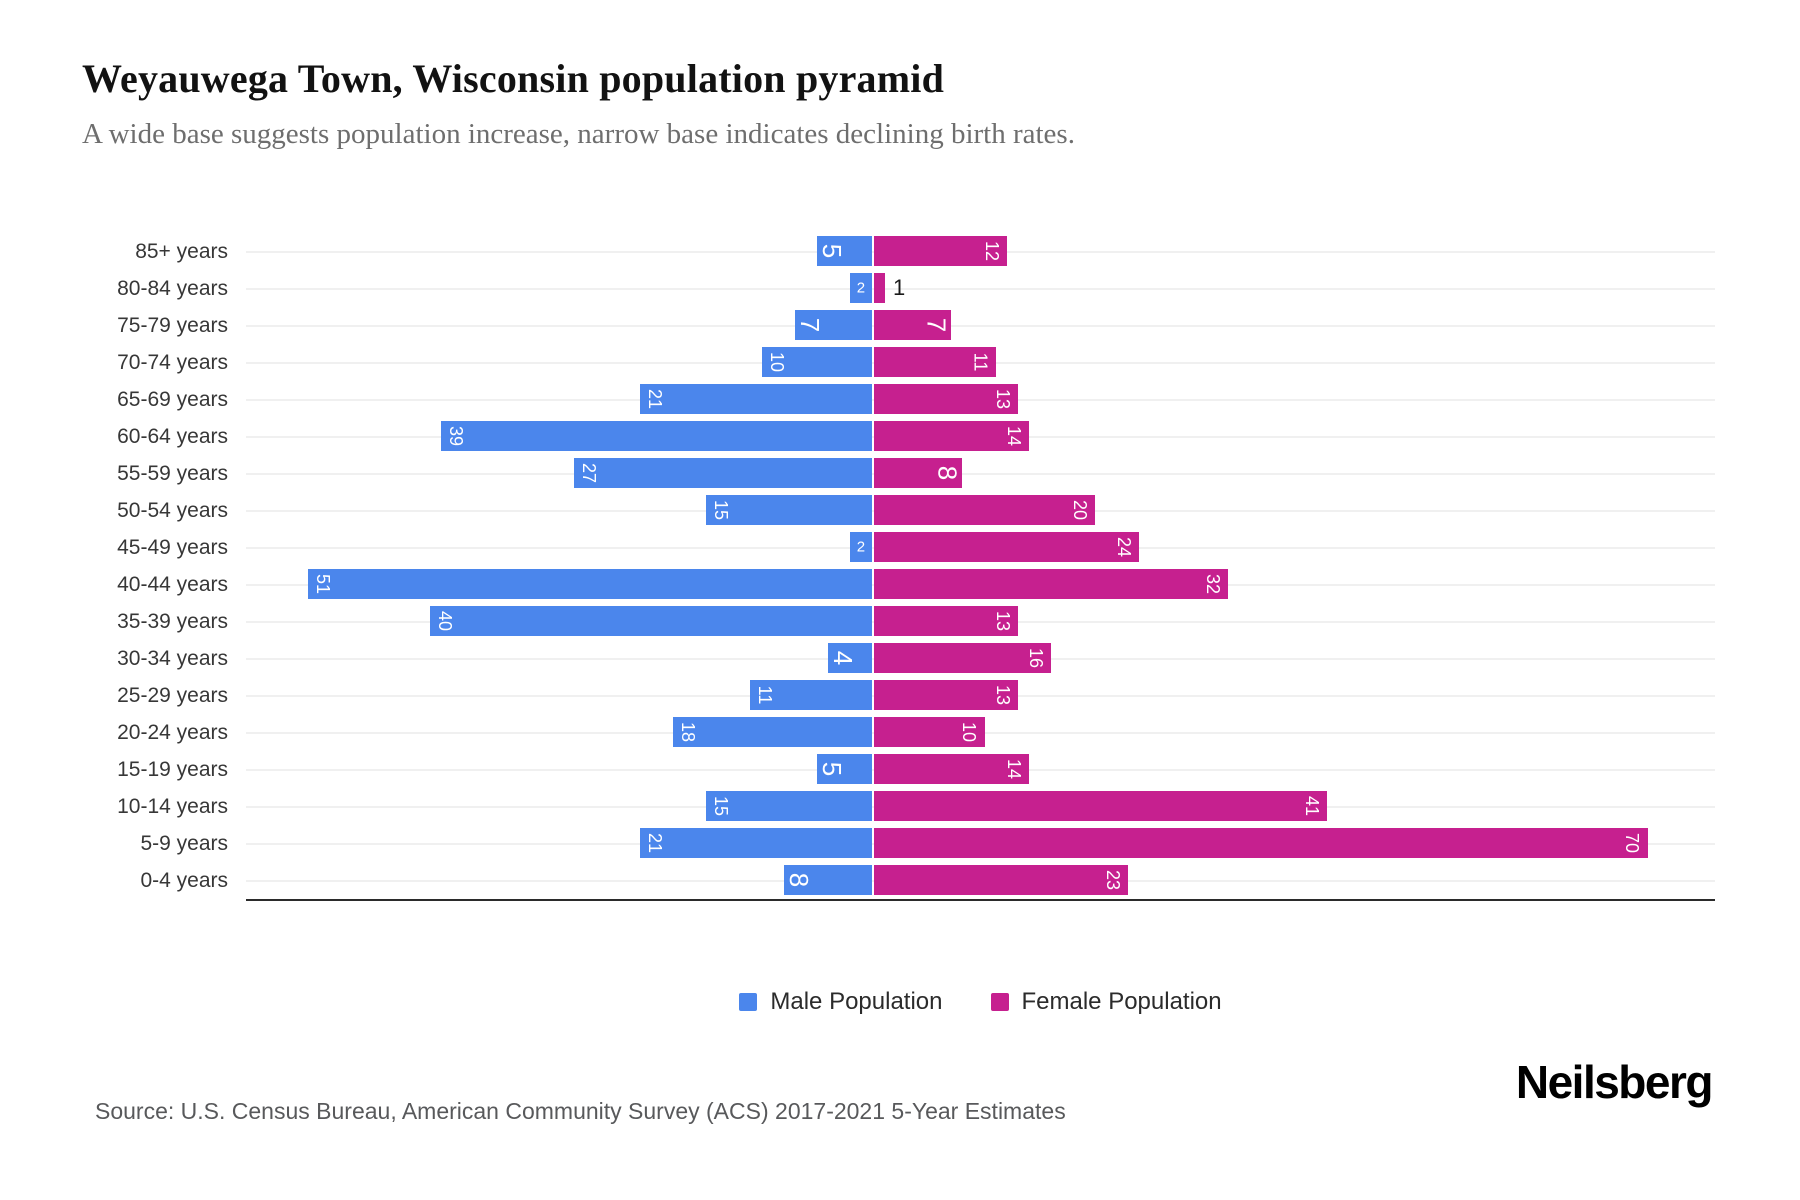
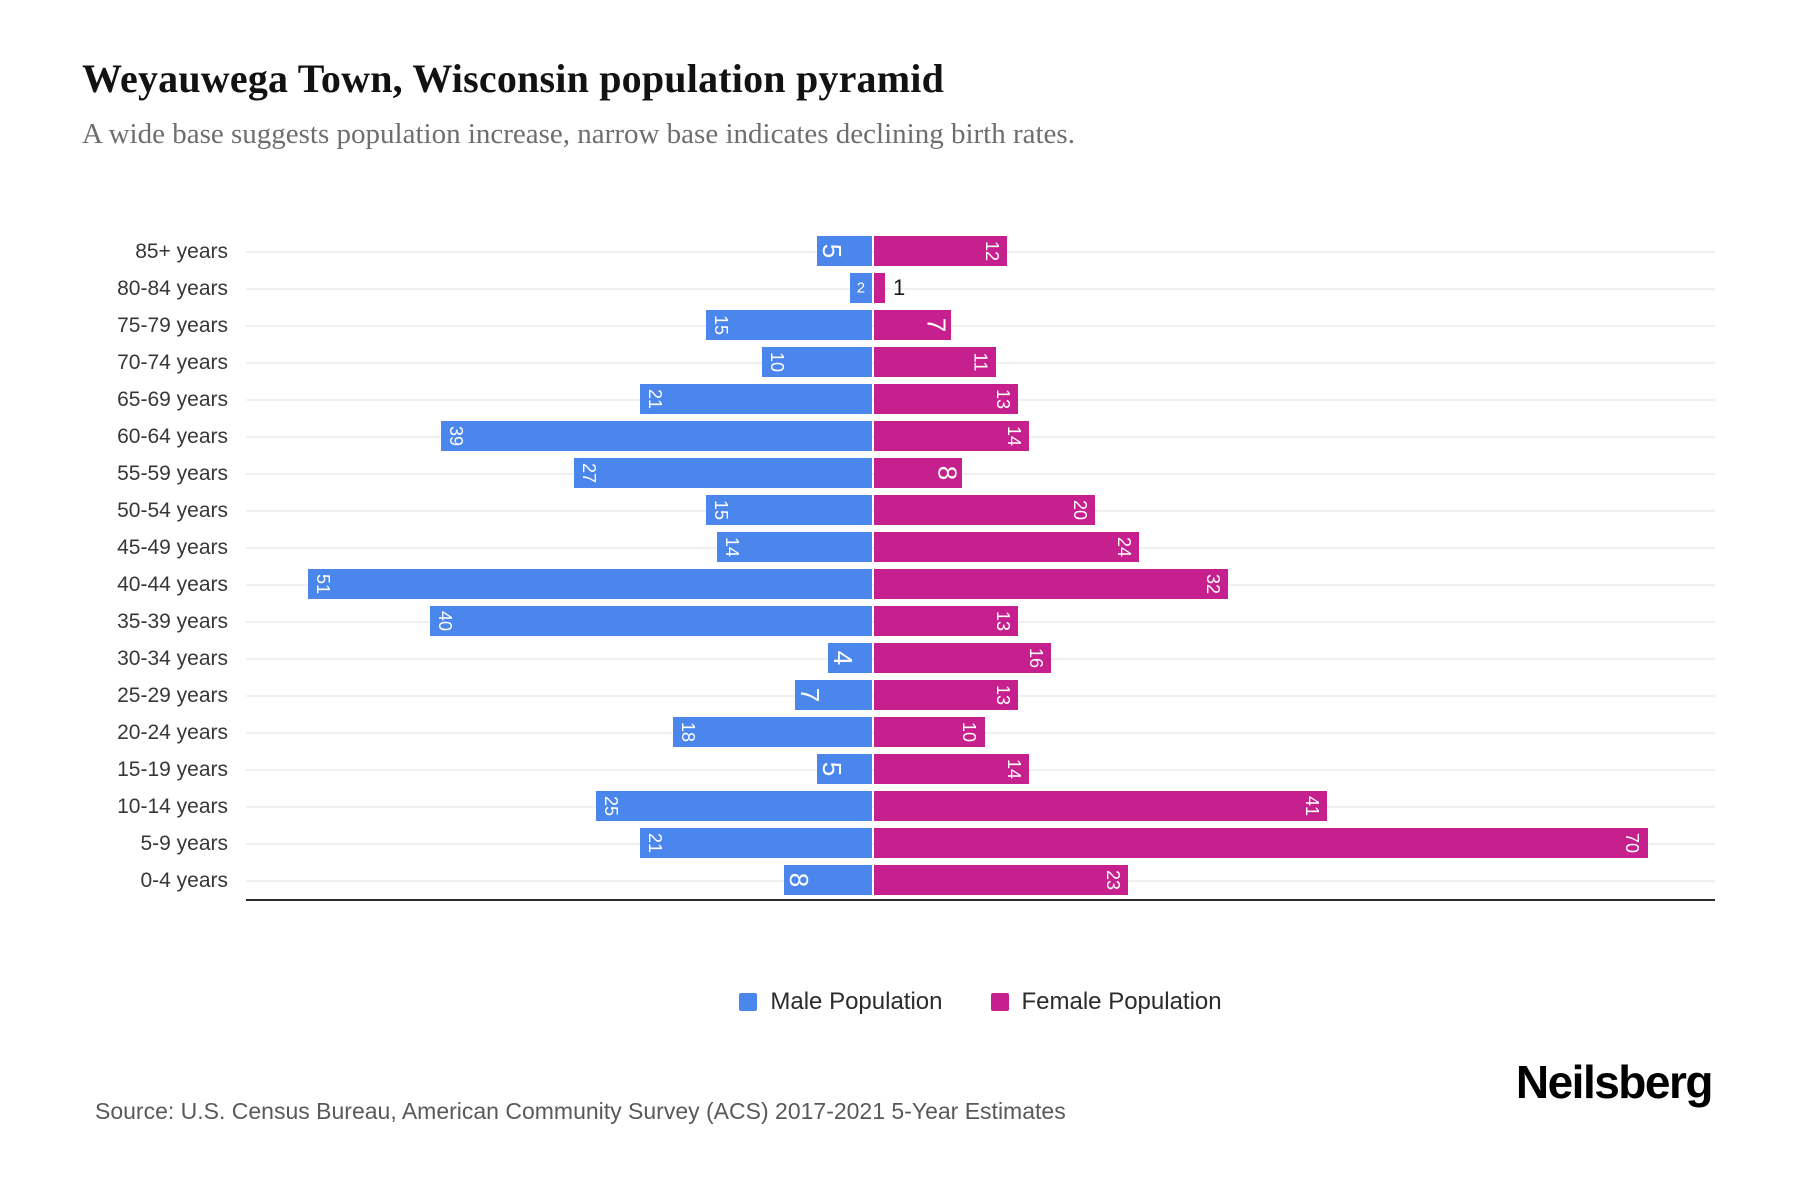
Male Population/75-79 years: 7 -> 15
Male Population/45-49 years: 2 -> 14
Male Population/25-29 years: 11 -> 7
Male Population/10-14 years: 15 -> 25
